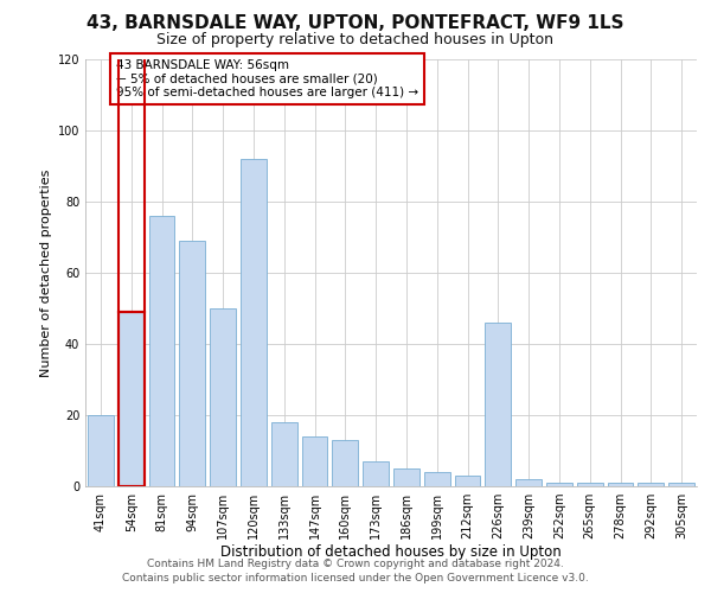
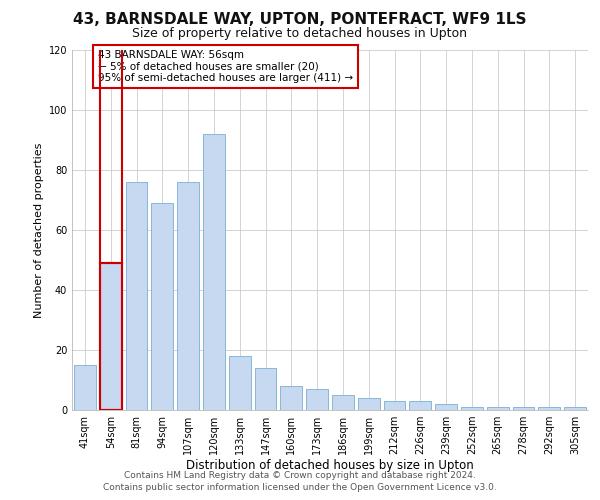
41sqm: 20 -> 15
107sqm: 50 -> 76
160sqm: 13 -> 8
226sqm: 46 -> 3
